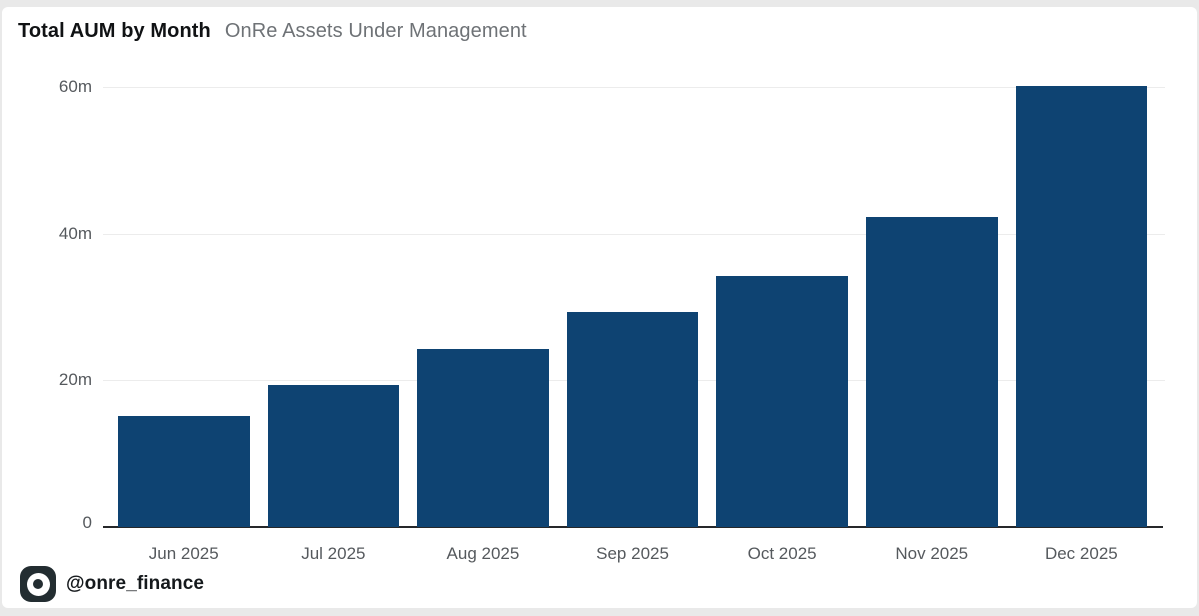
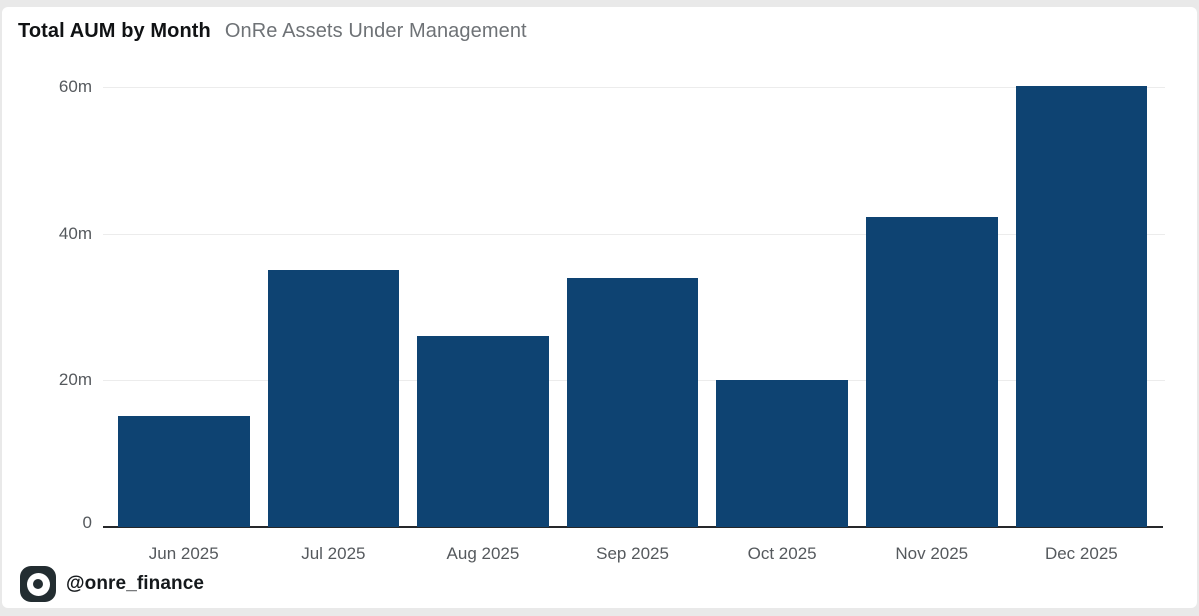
Jul 2025: 19m -> 35m
Aug 2025: 24m -> 26m
Sep 2025: 29m -> 34m
Oct 2025: 34m -> 20m
